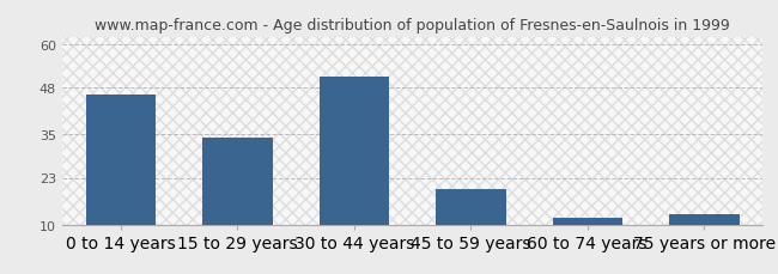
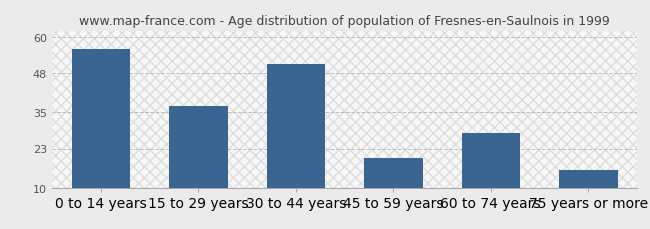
0 to 14 years: 46 -> 56
15 to 29 years: 34 -> 37
60 to 74 years: 12 -> 28
75 years or more: 13 -> 16
